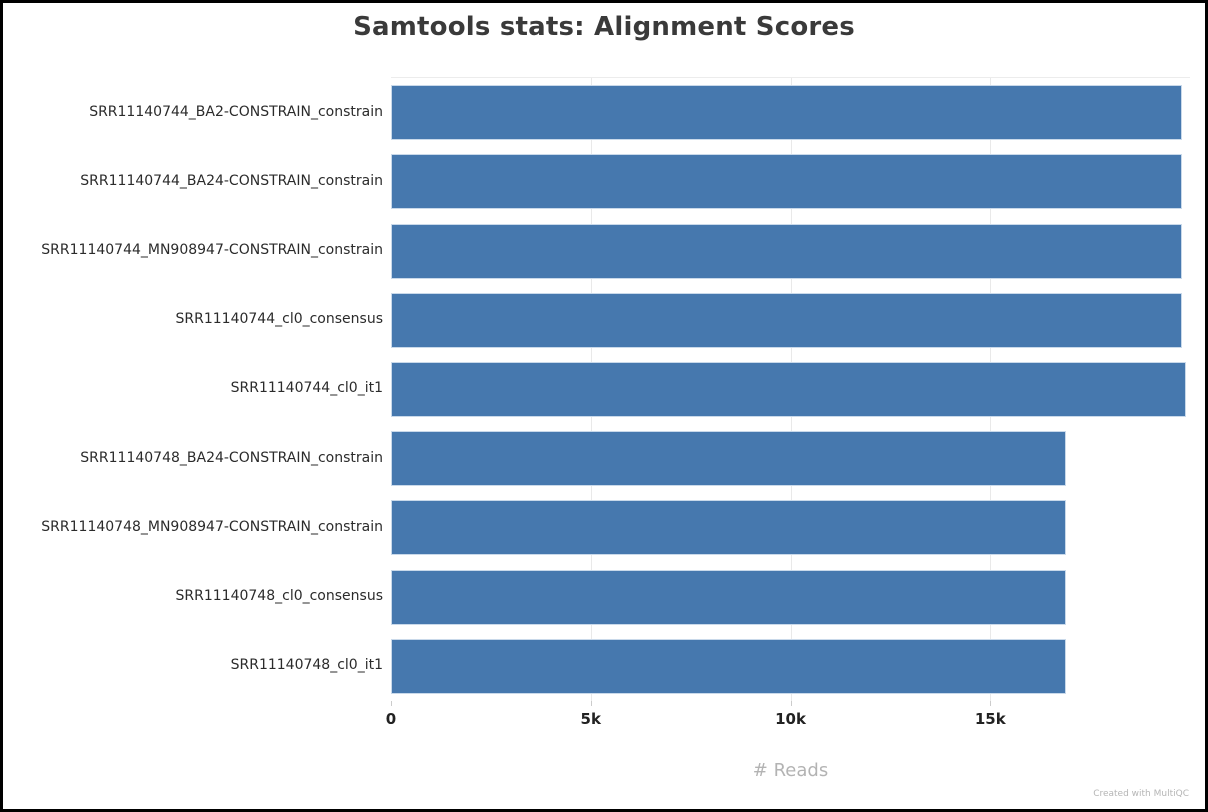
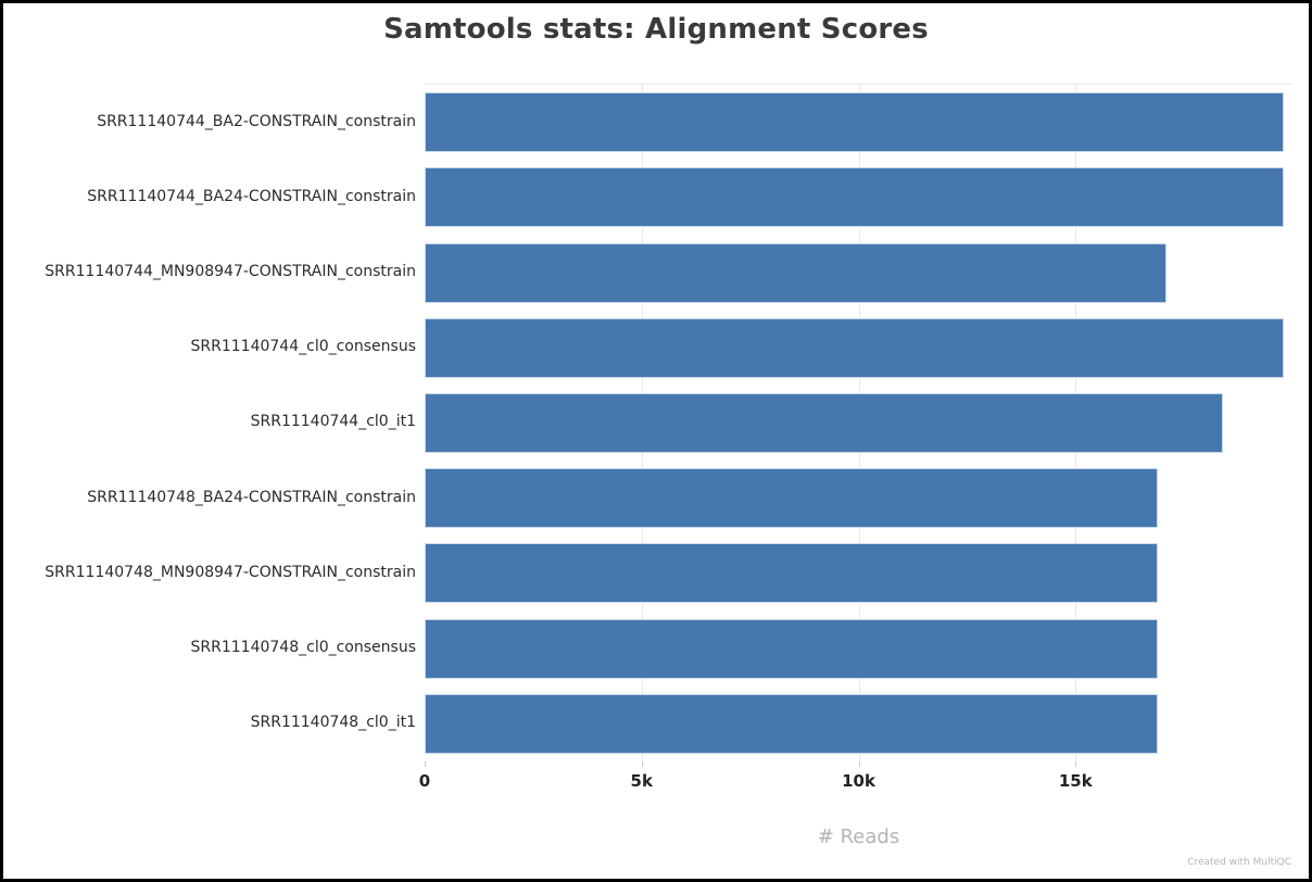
SRR11140744_MN908947-CONSTRAIN_constrain: 19.8k -> 17.1k
SRR11140744_cl0_it1: 19.9k -> 18.4k
